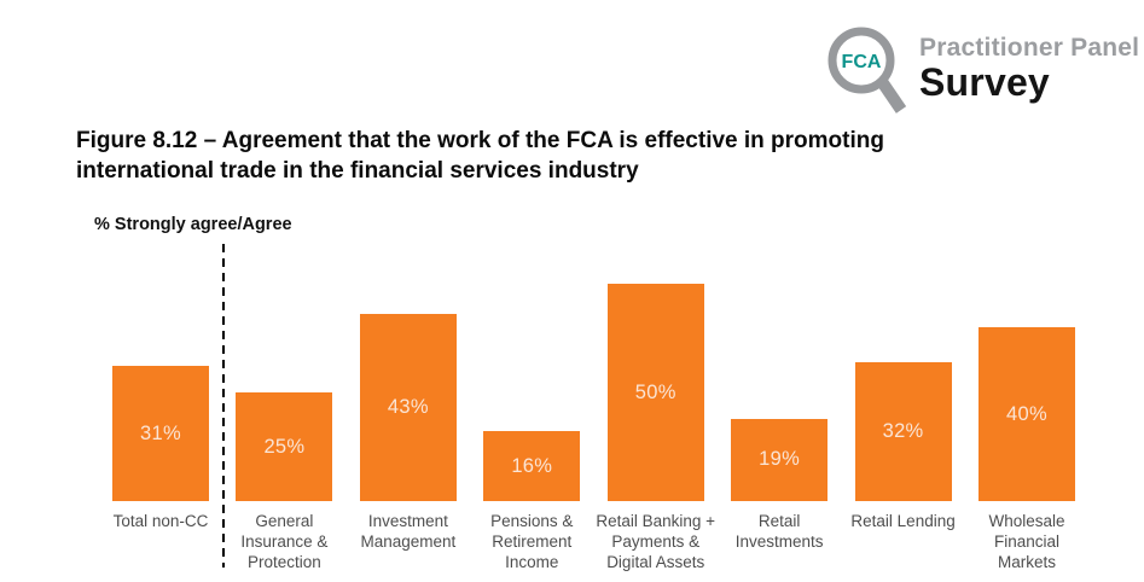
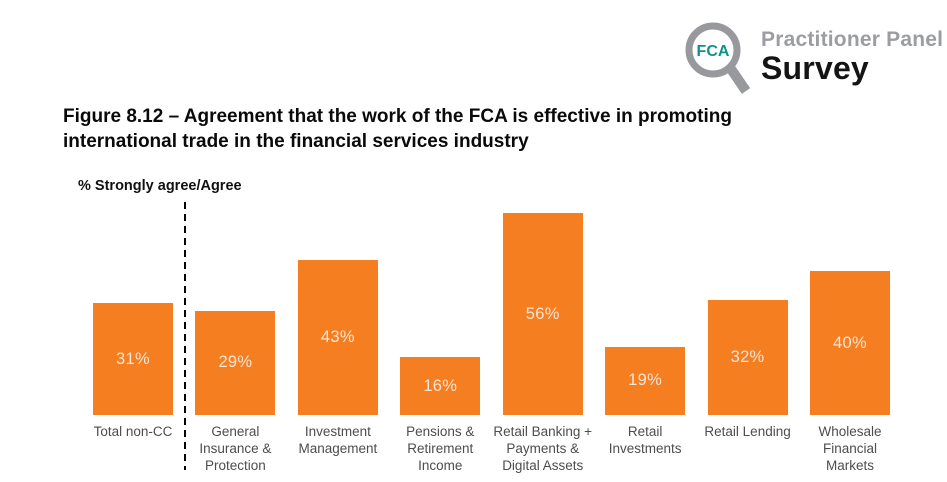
General Insurance & Protection: 25% -> 29%
Retail Banking + Payments & Digital Assets: 50% -> 56%
